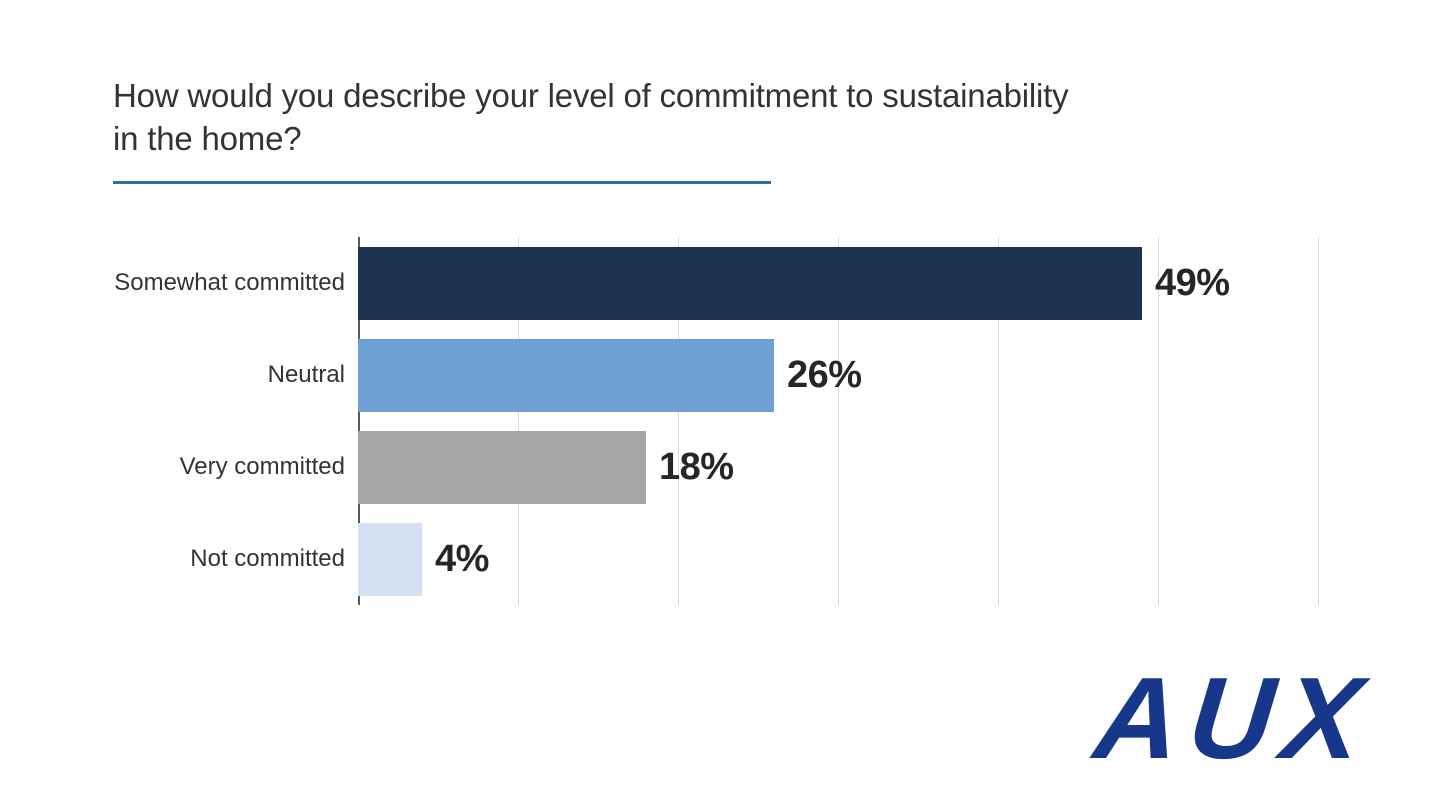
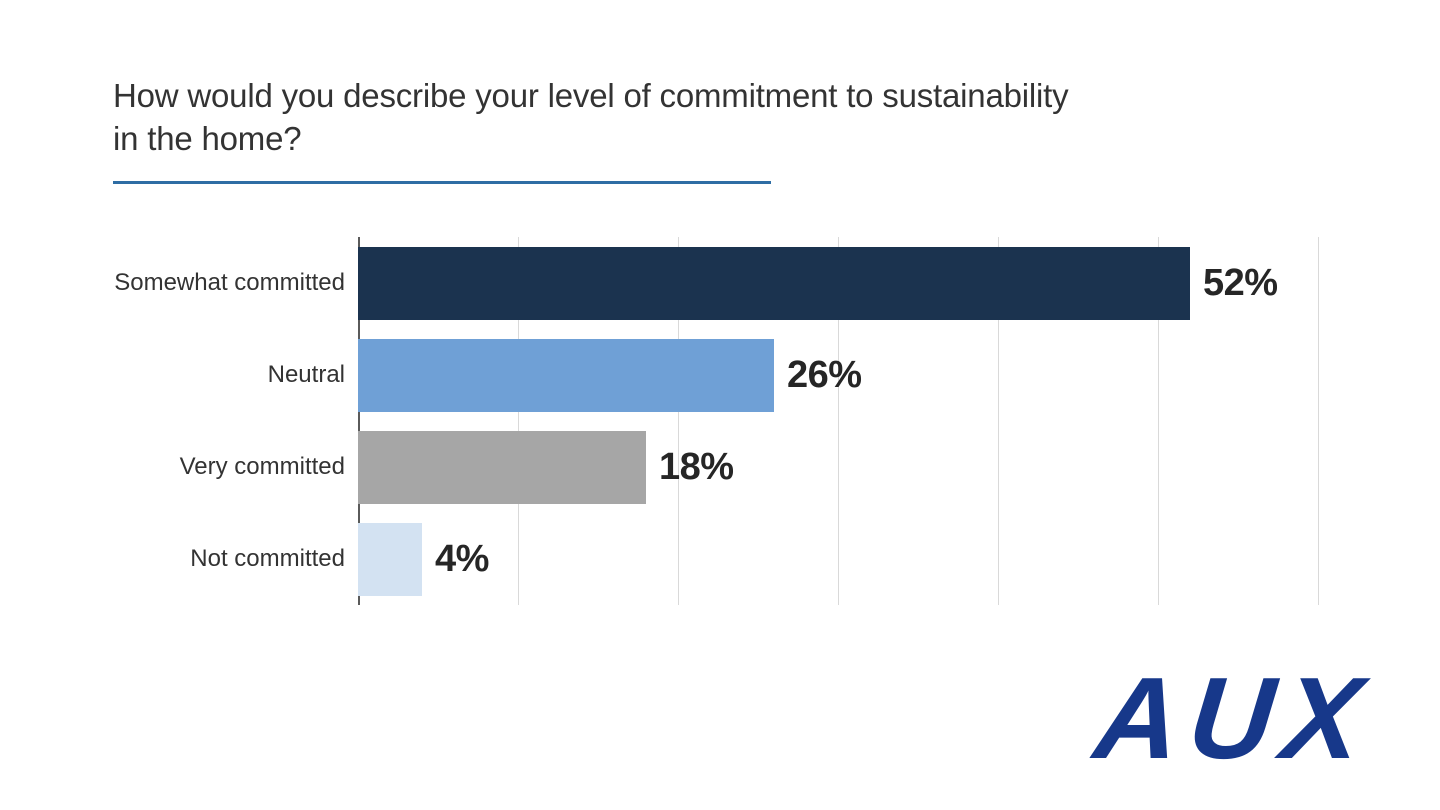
Somewhat committed: 49% -> 52%
